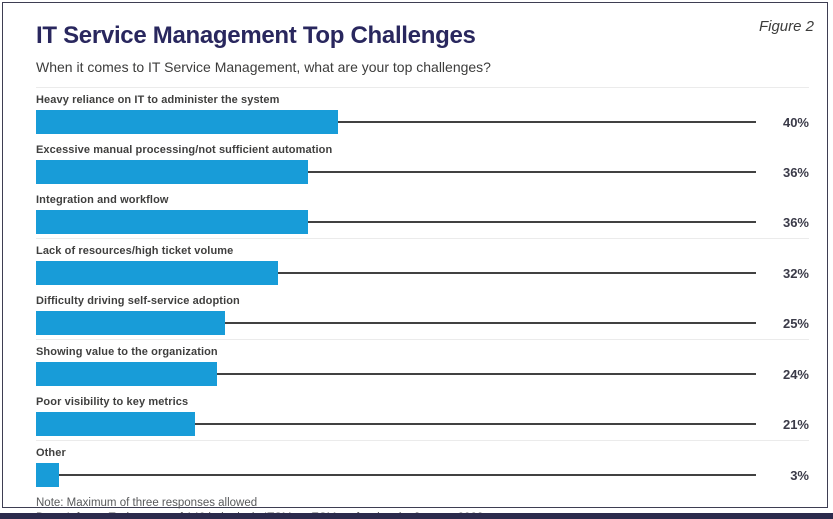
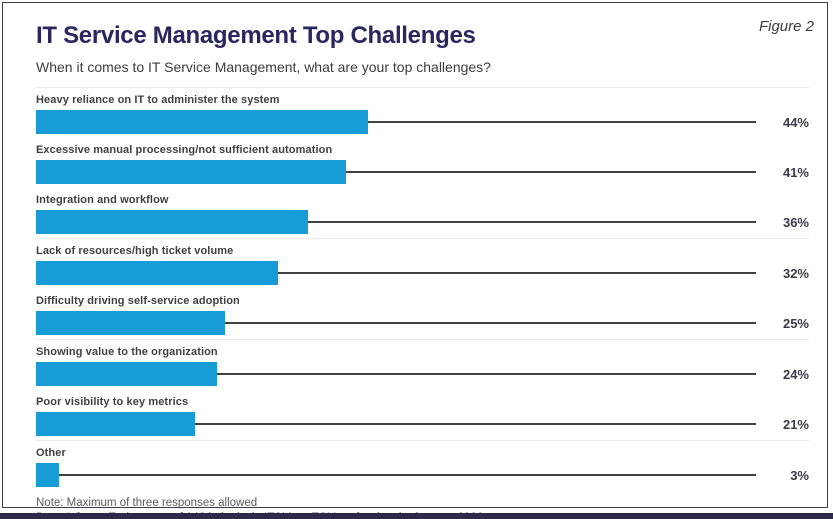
Heavy reliance on IT to administer the system: 40% -> 44%
Excessive manual processing/not sufficient automation: 36% -> 41%
